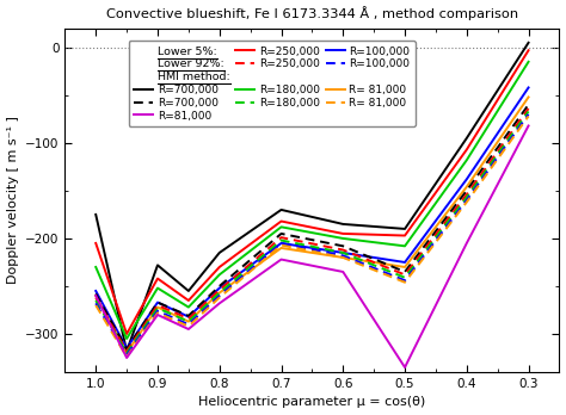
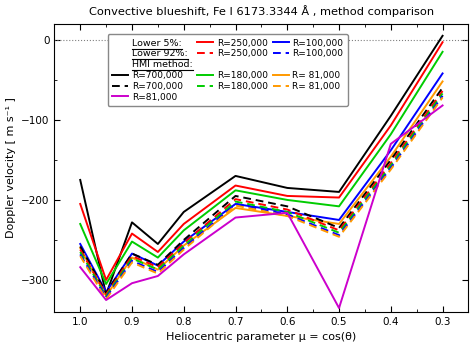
R=81,000/1.0: -260 -> -284
R=81,000/0.9: -280 -> -304
R=81,000/0.6: -235 -> -216
R=81,000/0.4: -205 -> -130
